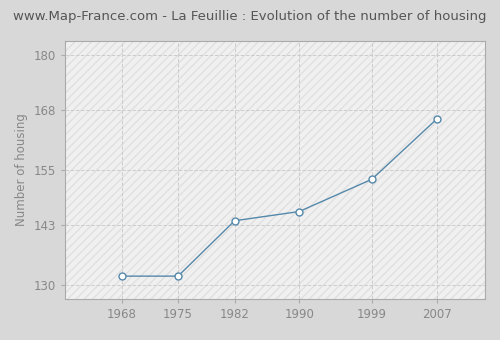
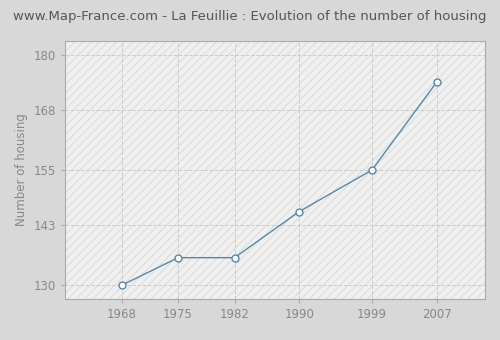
1968: 132 -> 130
1975: 132 -> 136
1982: 144 -> 136
1999: 153 -> 155
2007: 166 -> 174
